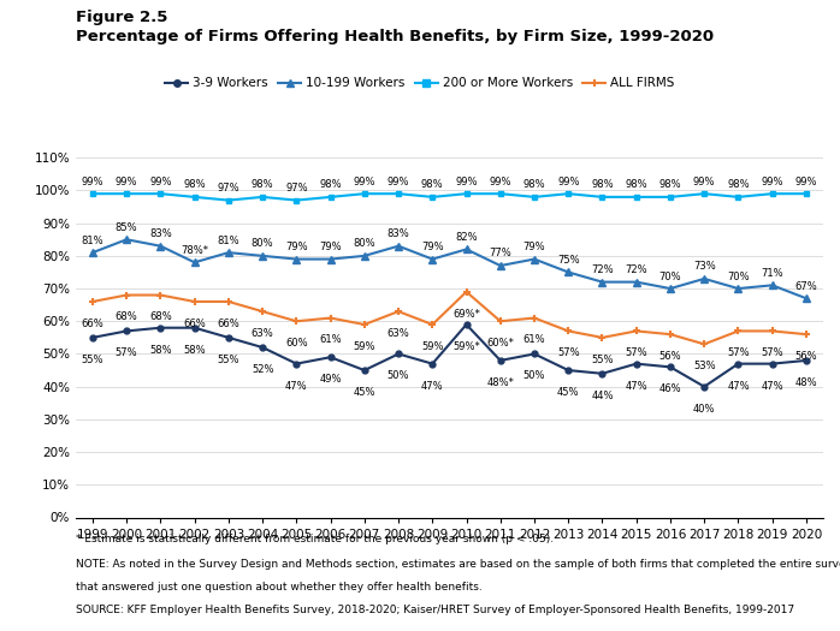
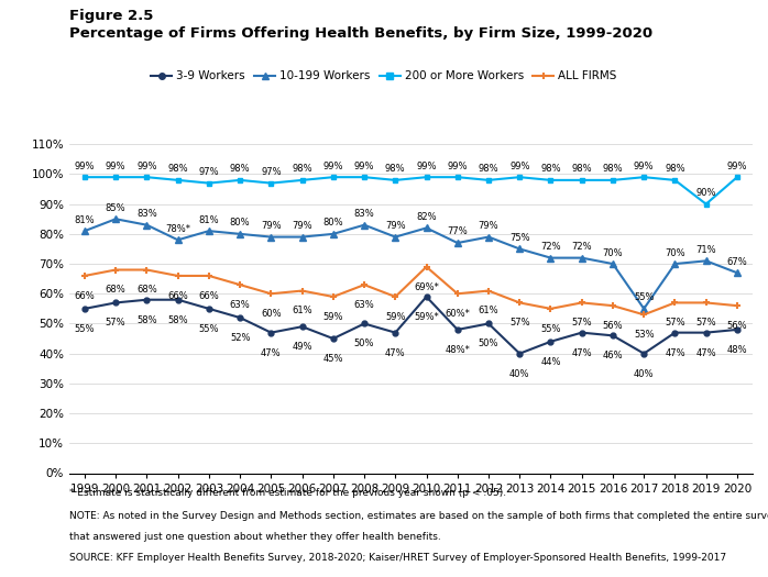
3-9 Workers/2013: 45% -> 40%
10-199 Workers/2017: 73% -> 55%
200 or More Workers/2019: 99% -> 90%
